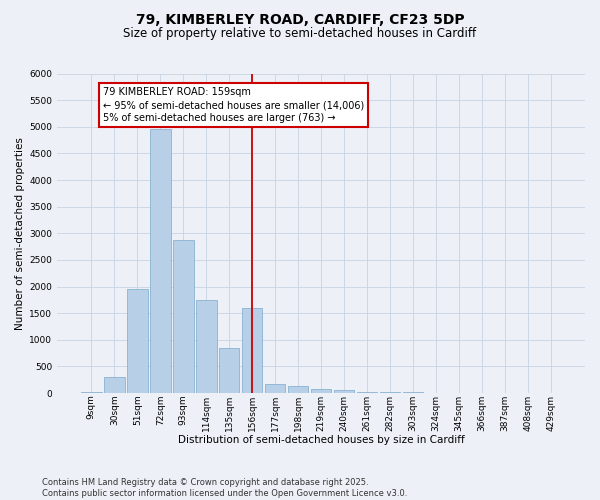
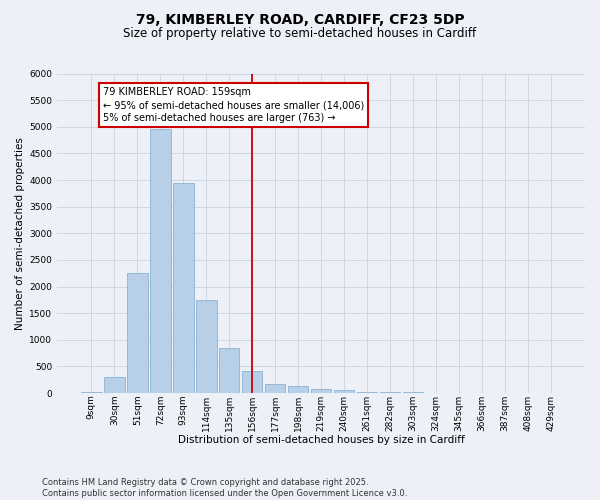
51sqm: 1960 -> 2250
93sqm: 2880 -> 3950
156sqm: 1600 -> 420
